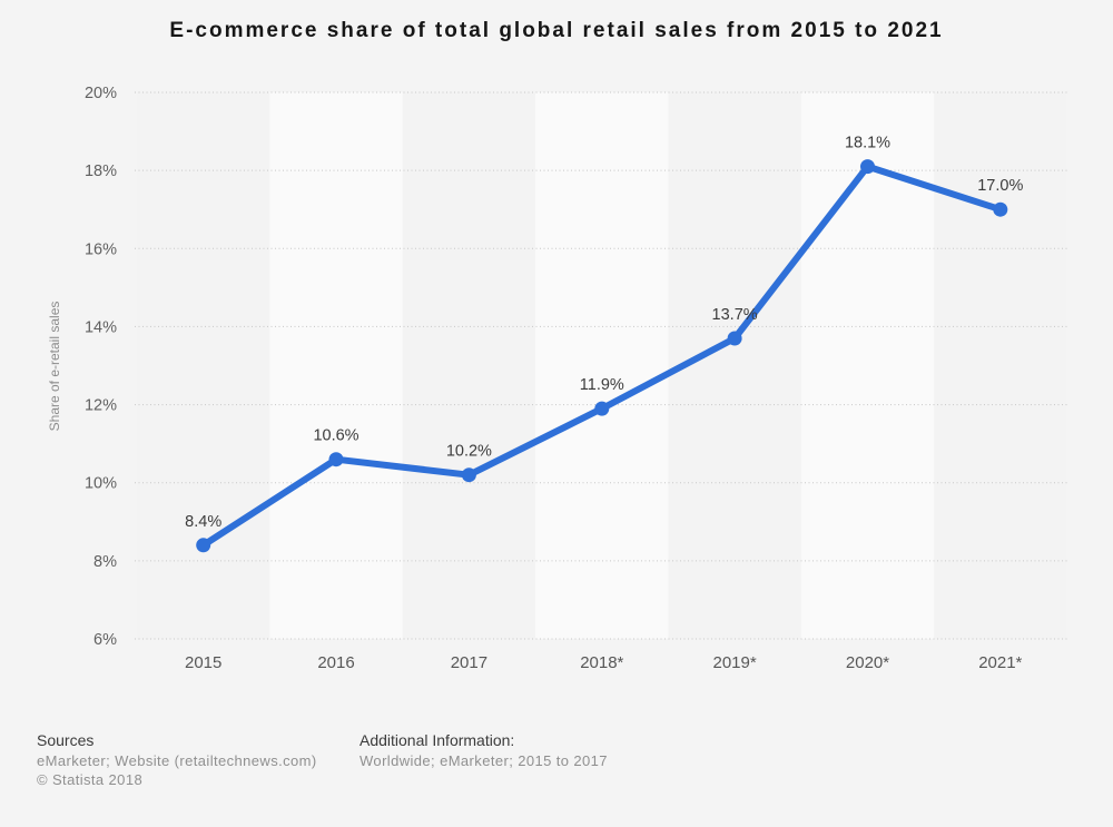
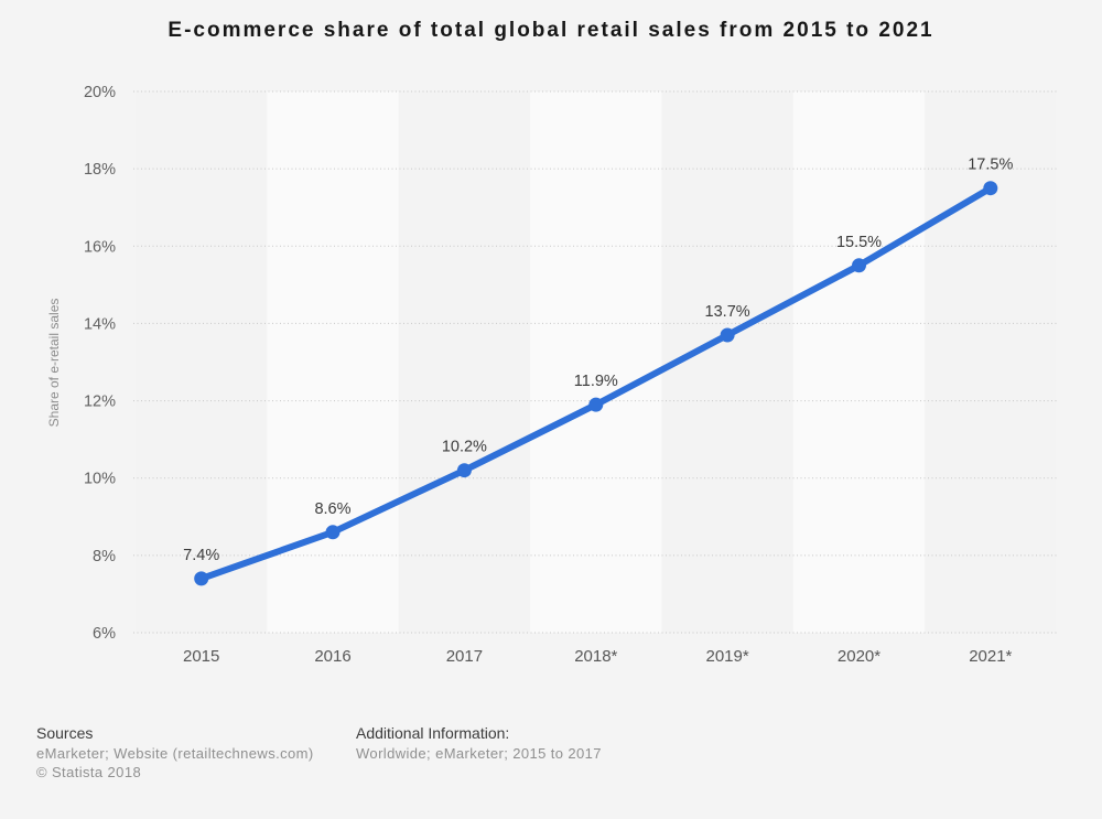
2015: 8.4% -> 7.4%
2016: 10.6% -> 8.6%
2020*: 18.1% -> 15.5%
2021*: 17.0% -> 17.5%
